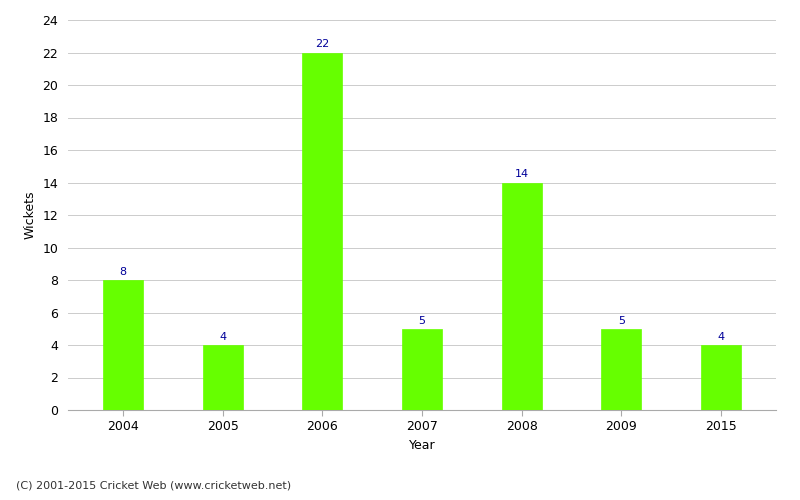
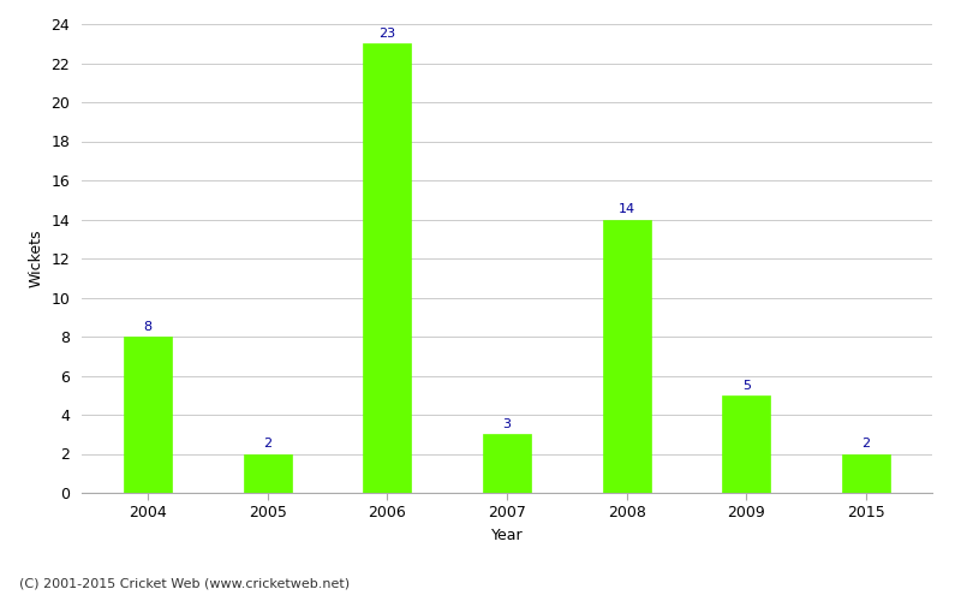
2005: 4 -> 2
2006: 22 -> 23
2007: 5 -> 3
2015: 4 -> 2
